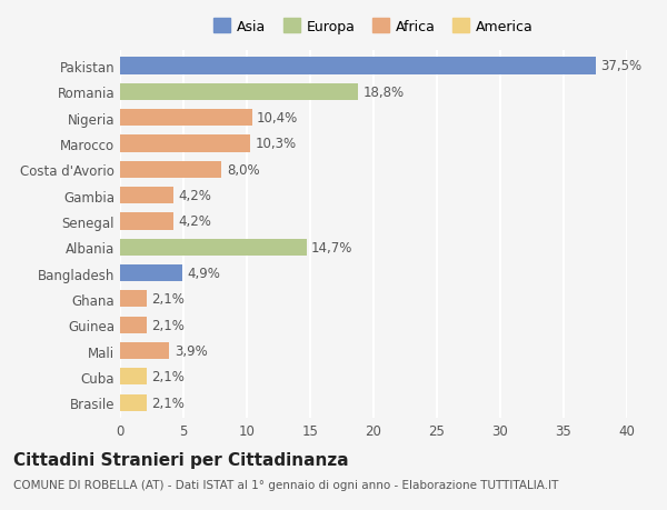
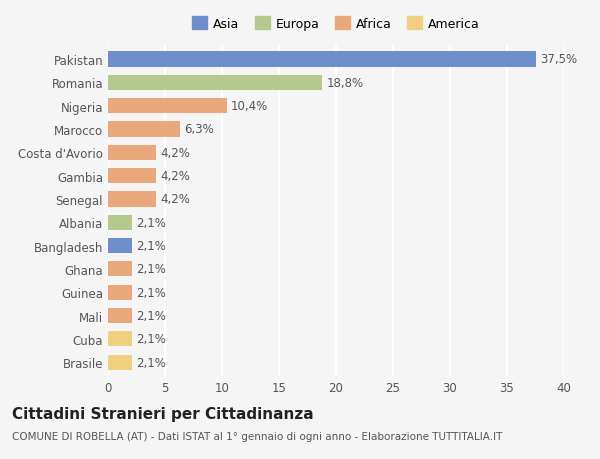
Marocco: 10,3% -> 6,3%
Costa d'Avorio: 8,0% -> 4,2%
Albania: 14,7% -> 2,1%
Bangladesh: 4,9% -> 2,1%
Mali: 3,9% -> 2,1%
